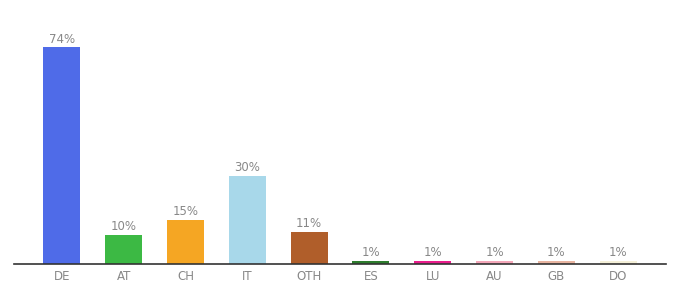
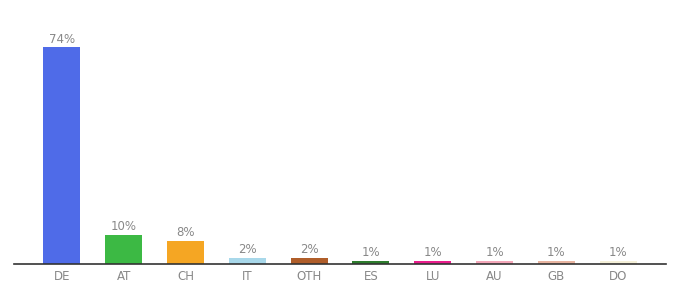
CH: 15% -> 8%
IT: 30% -> 2%
OTH: 11% -> 2%
